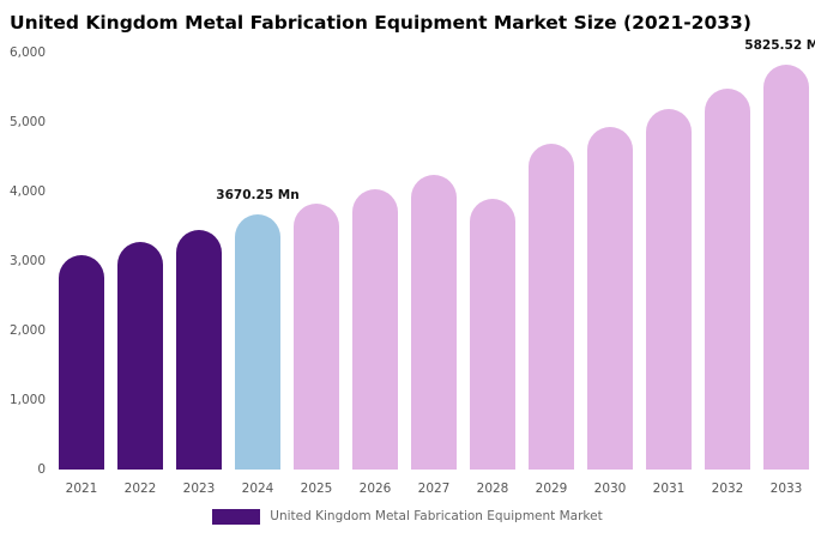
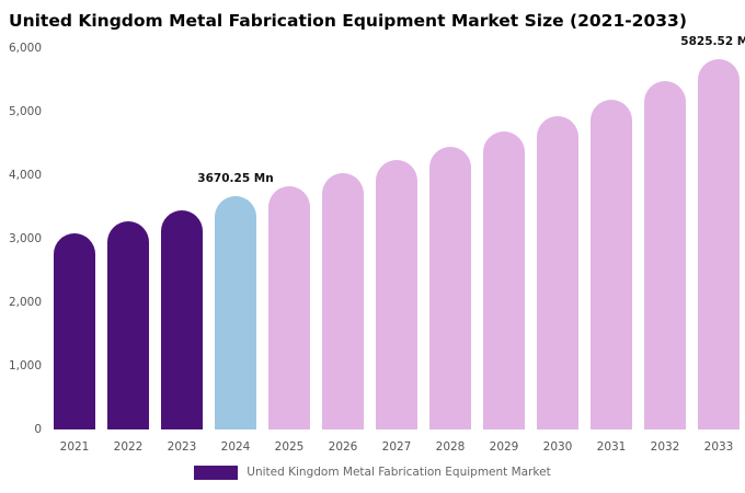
2028: 3900 -> 4500
